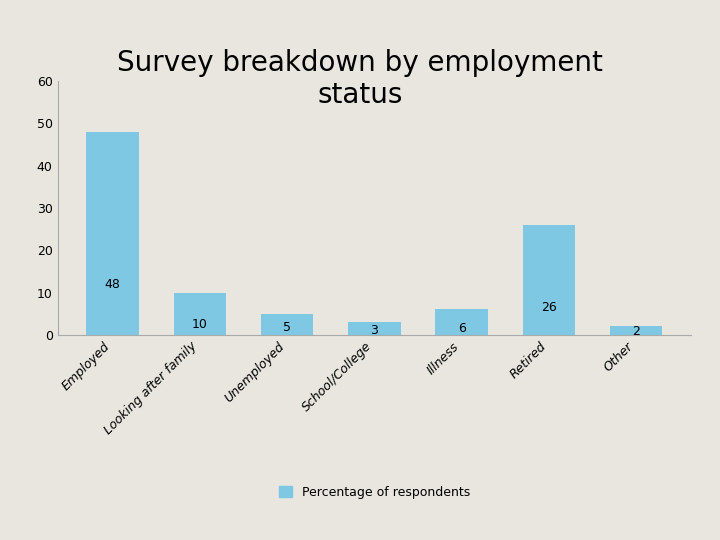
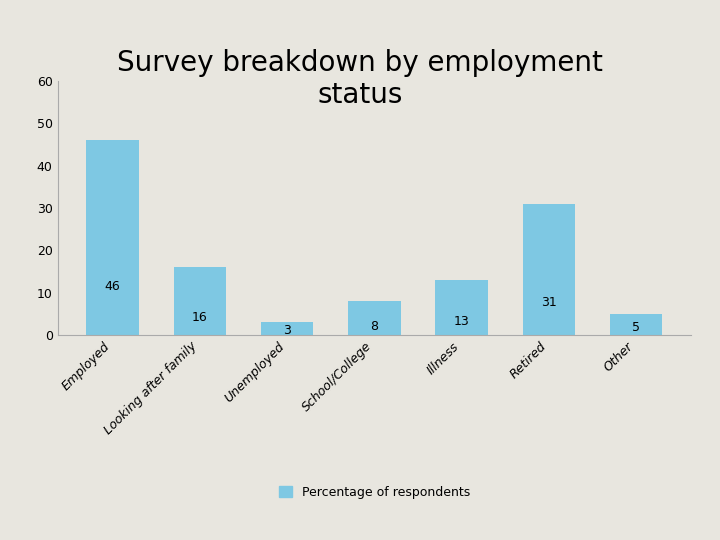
Employed: 48 -> 46
Looking after family: 10 -> 16
Unemployed: 5 -> 3
School/College: 3 -> 8
Illness: 6 -> 13
Retired: 26 -> 31
Other: 2 -> 5
